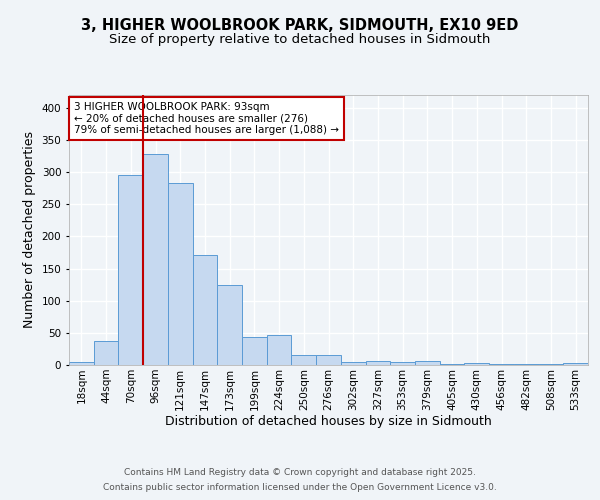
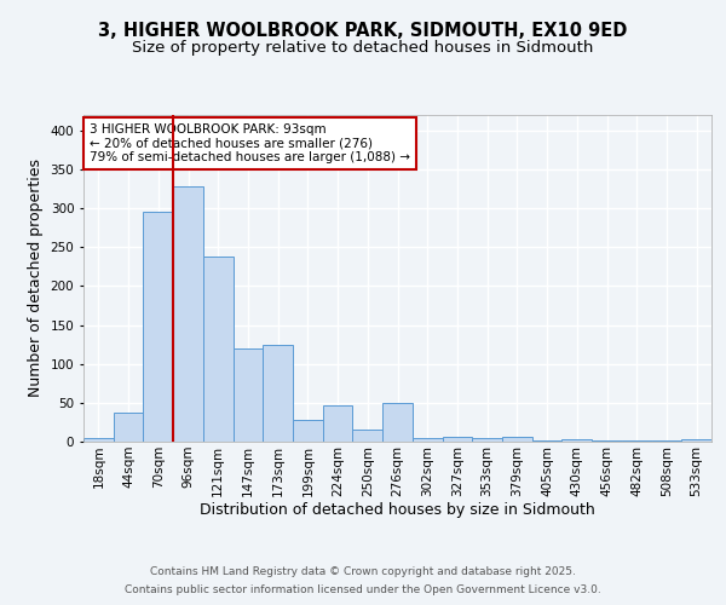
121sqm: 283 -> 238
147sqm: 171 -> 120
199sqm: 43 -> 28
276sqm: 16 -> 50
